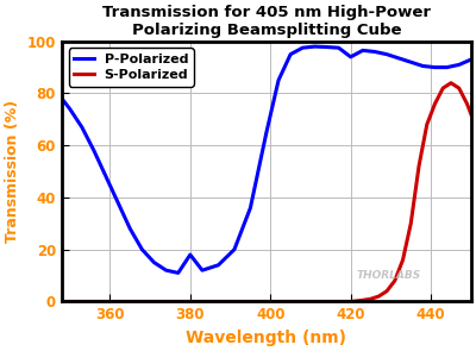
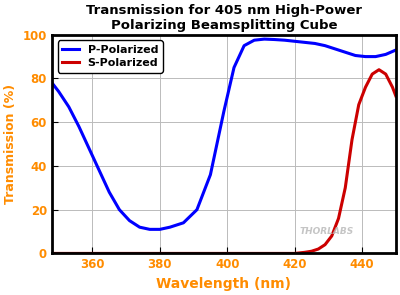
P-Polarized/380: 18.0 -> 11.0
P-Polarized/420: 94.0 -> 97.0
